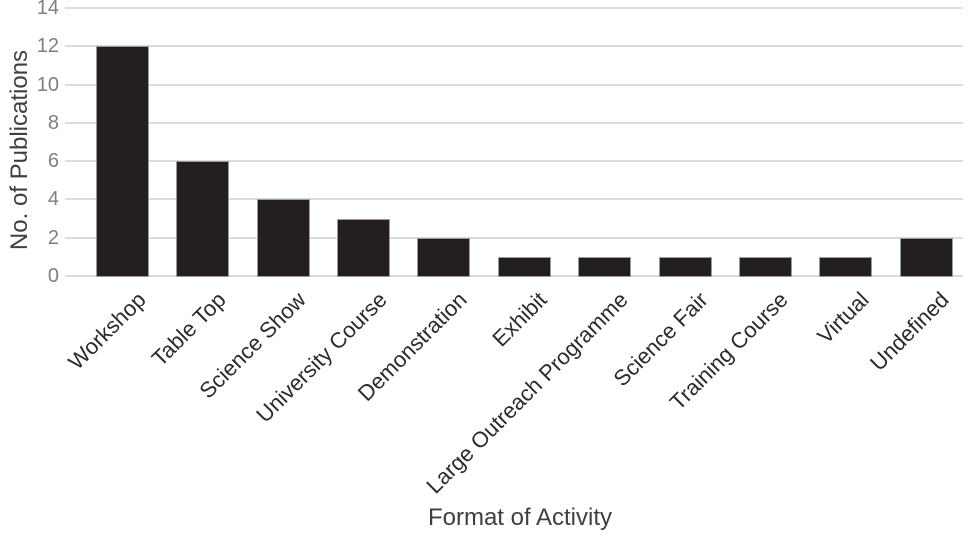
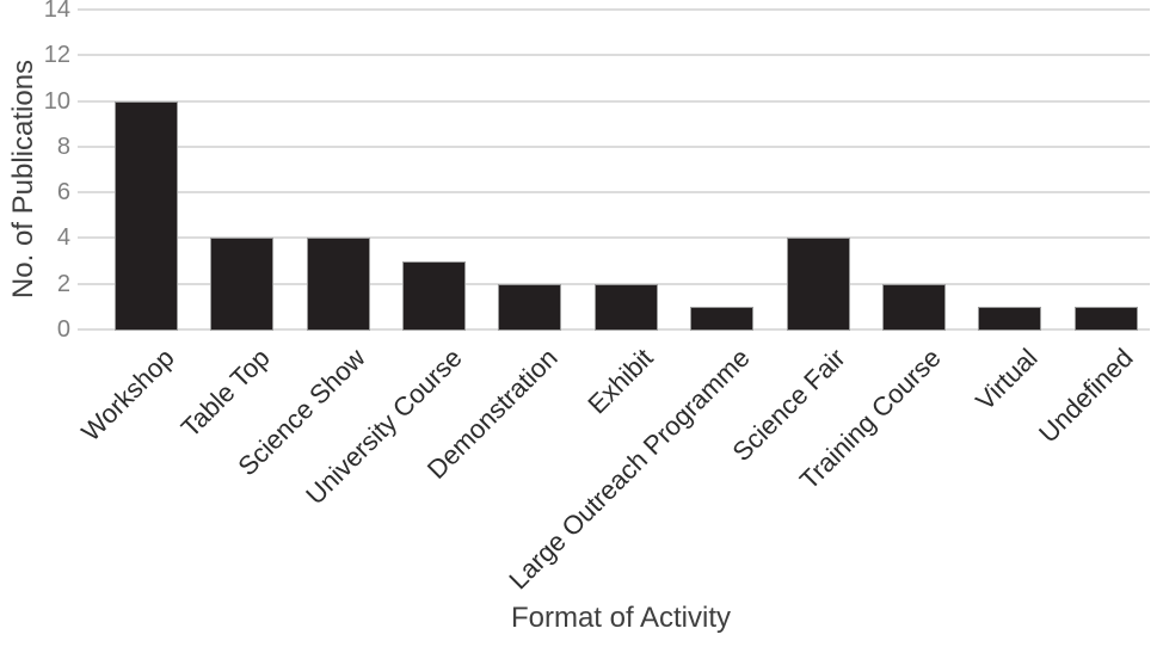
Workshop: 12 -> 10
Table Top: 6 -> 4
Exhibit: 1 -> 2
Science Fair: 1 -> 4
Training Course: 1 -> 2
Undefined: 2 -> 1
